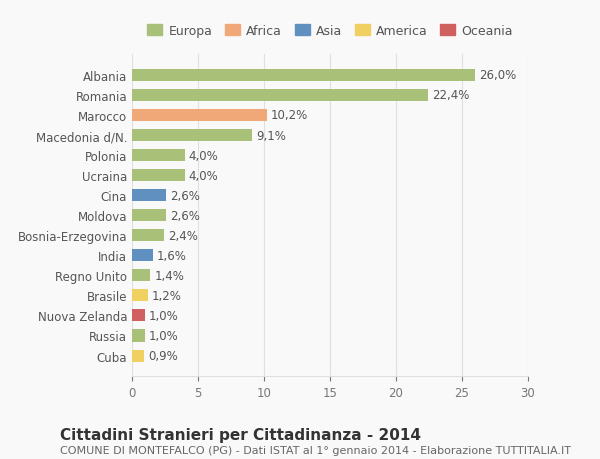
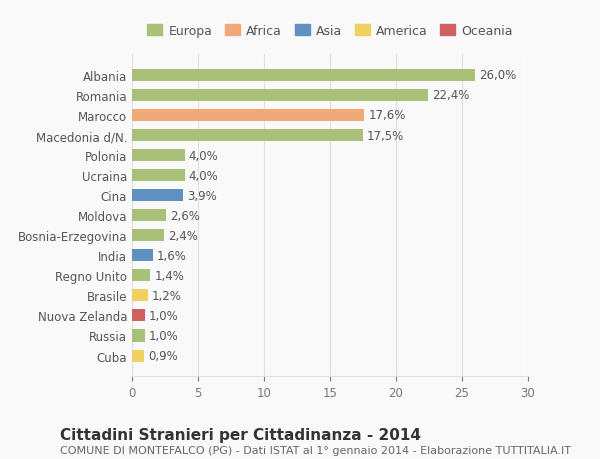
Marocco: 10,2% -> 17,6%
Macedonia d/N.: 9,1% -> 17,5%
Cina: 2,6% -> 3,9%
